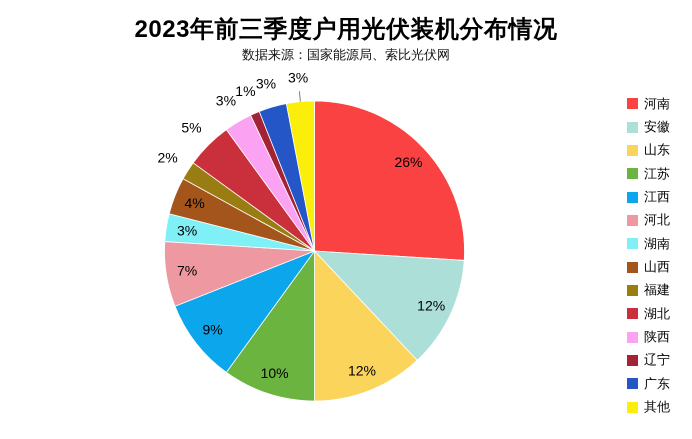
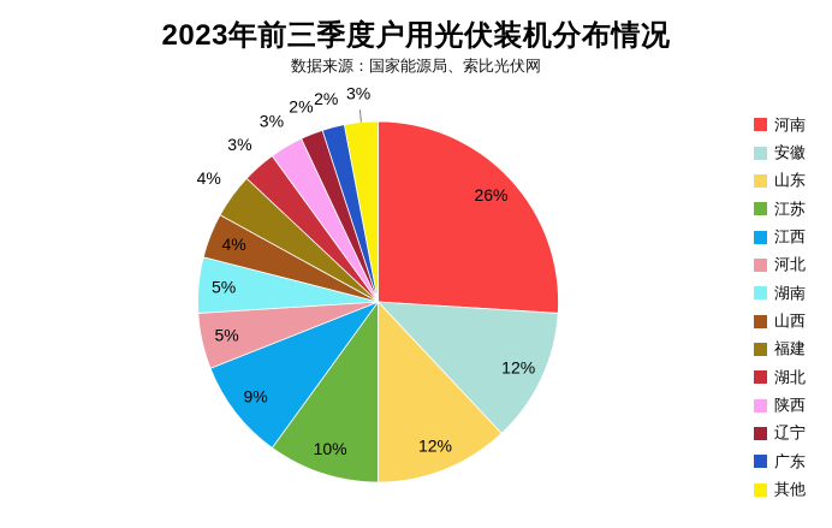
河北: 7% -> 5%
湖南: 3% -> 5%
福建: 2% -> 4%
湖北: 5% -> 3%
辽宁: 1% -> 2%
广东: 3% -> 2%
